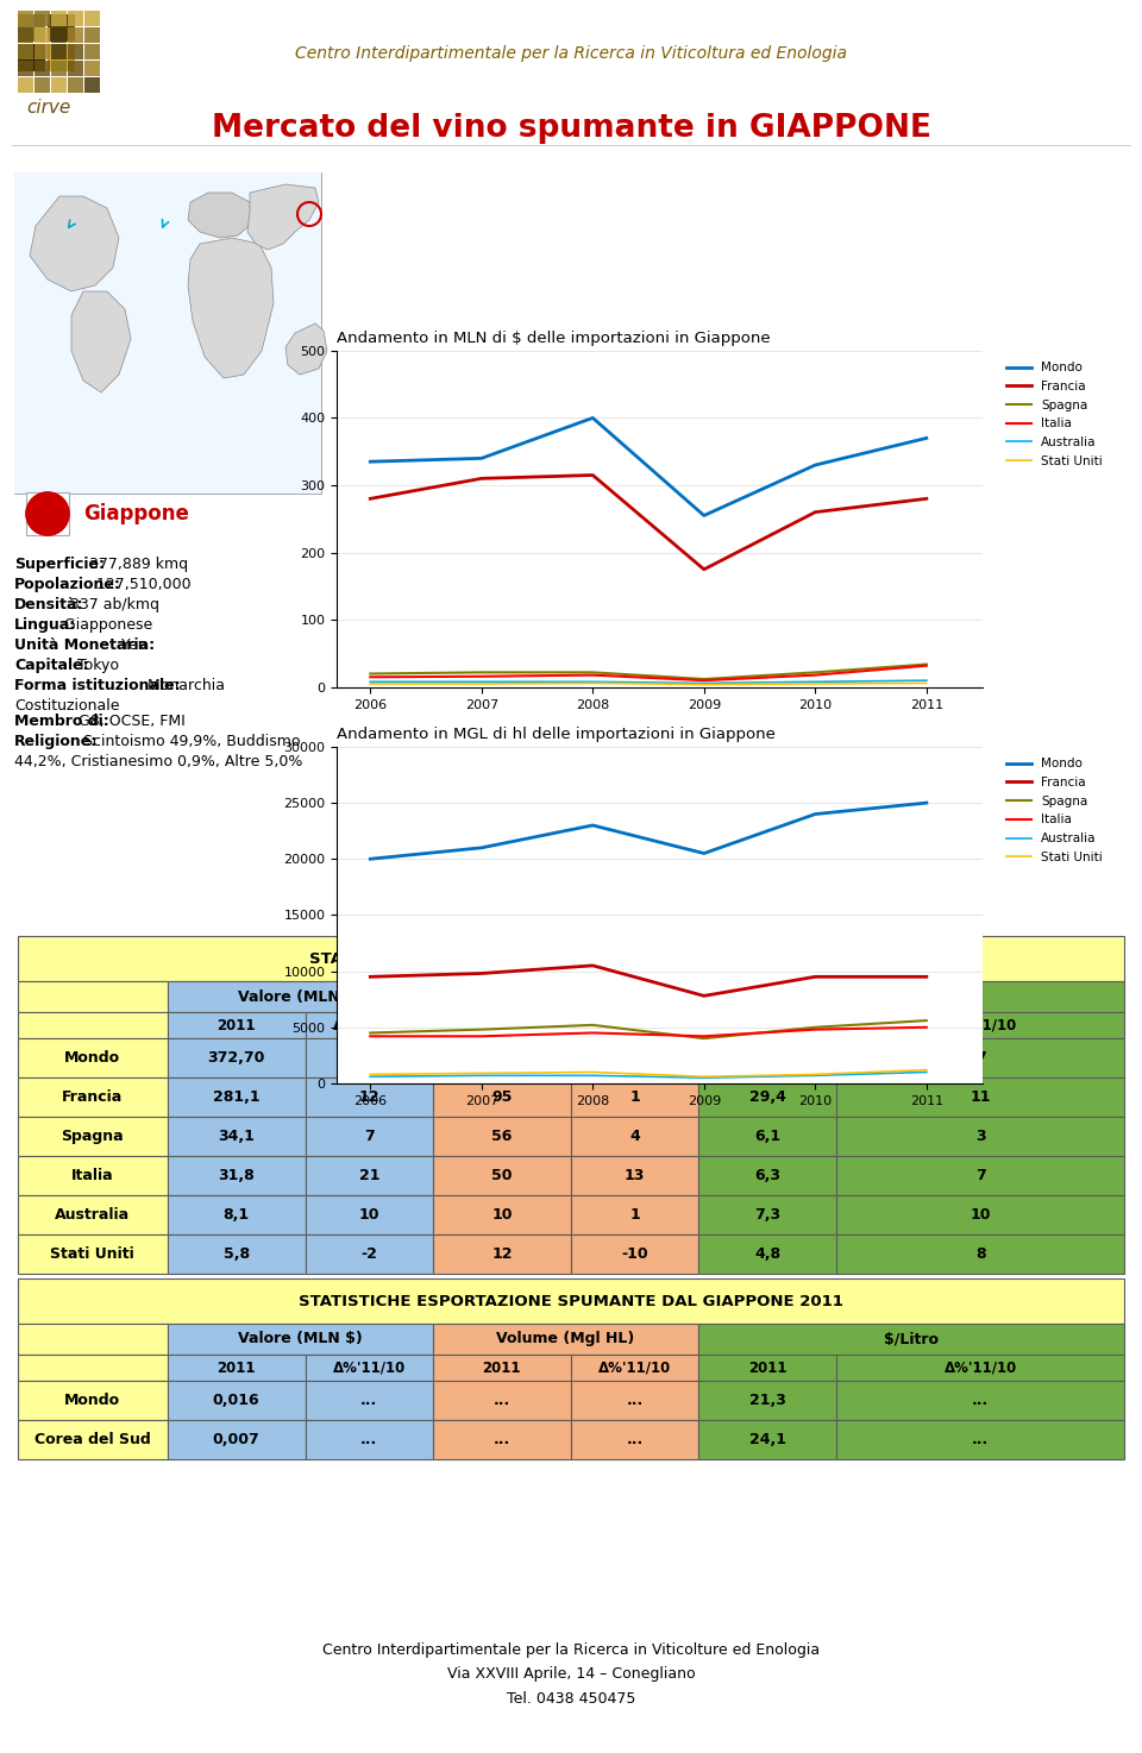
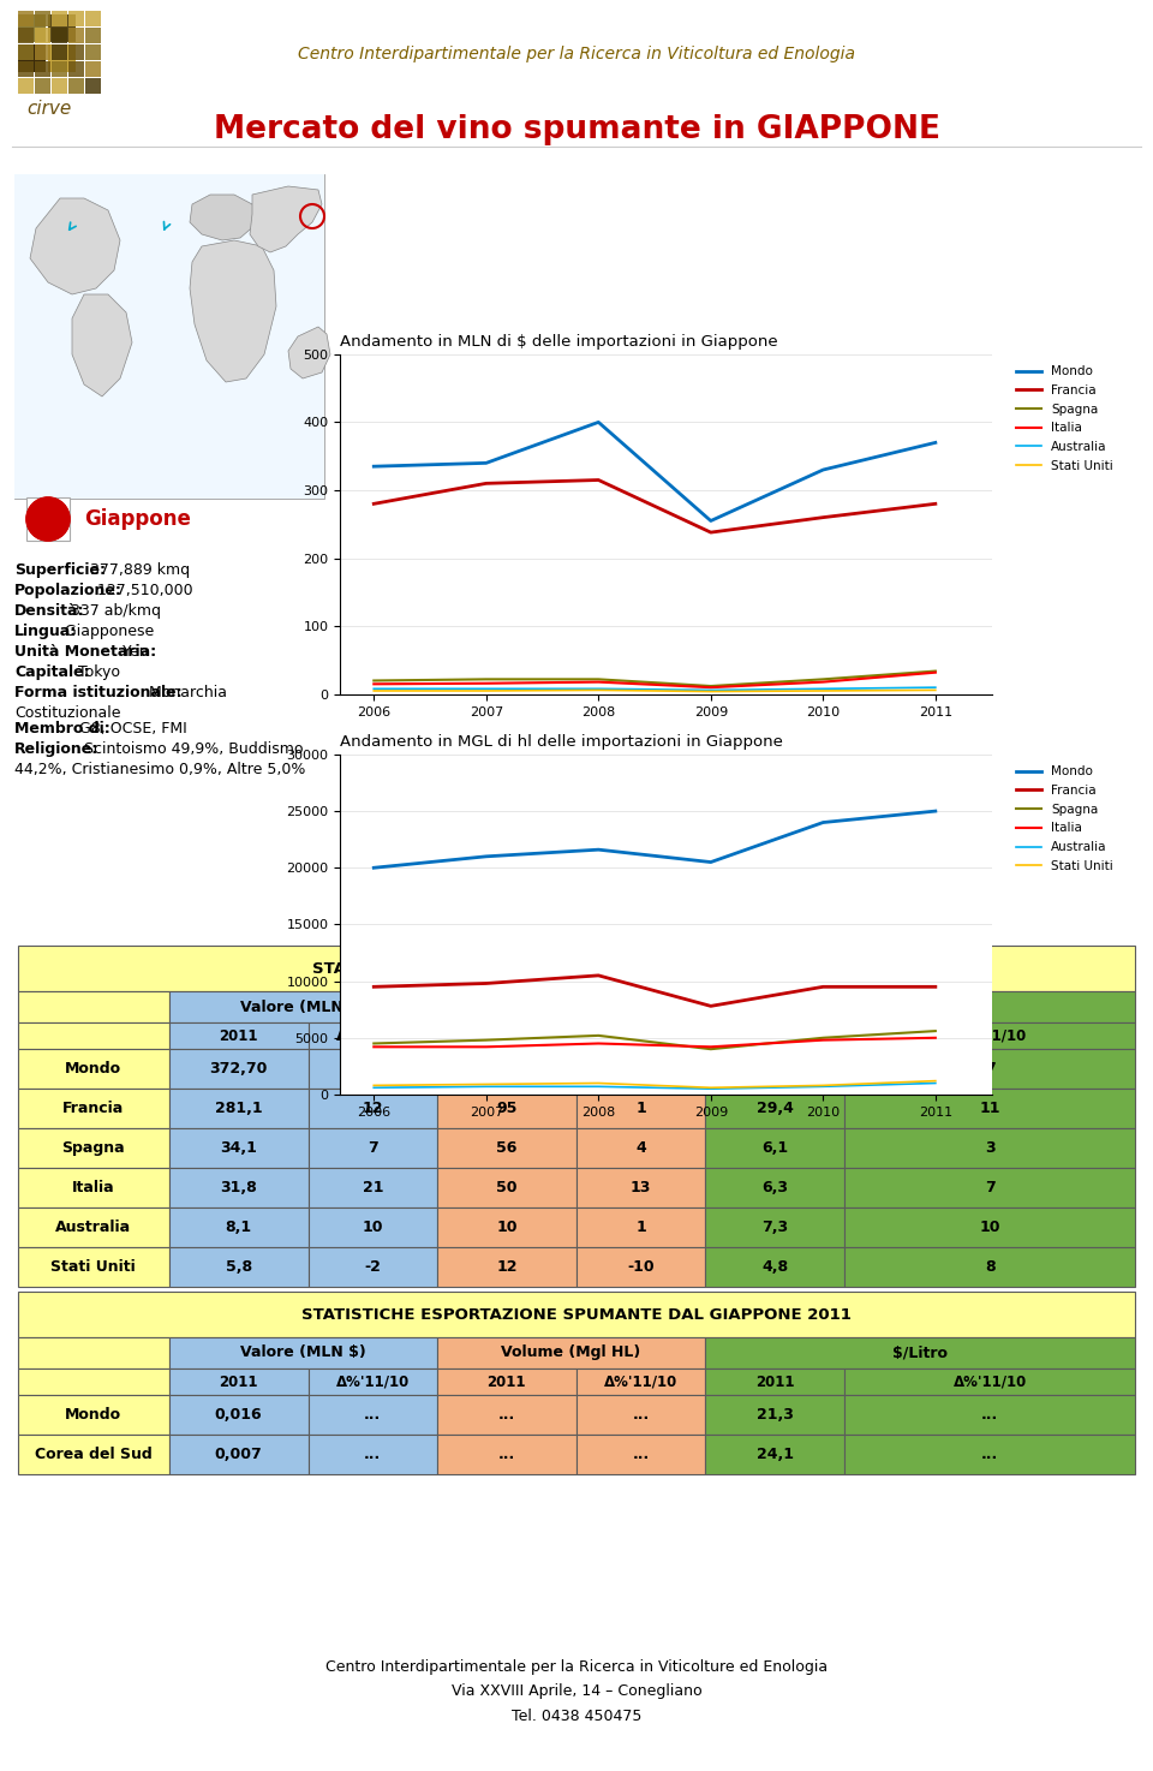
Andamento in MLN di $ delle importazioni in Giappone/Francia/2009: 175 -> 238
Andamento in MGL di hl delle importazioni in Giappone/Mondo/2008: 23000 -> 21600
